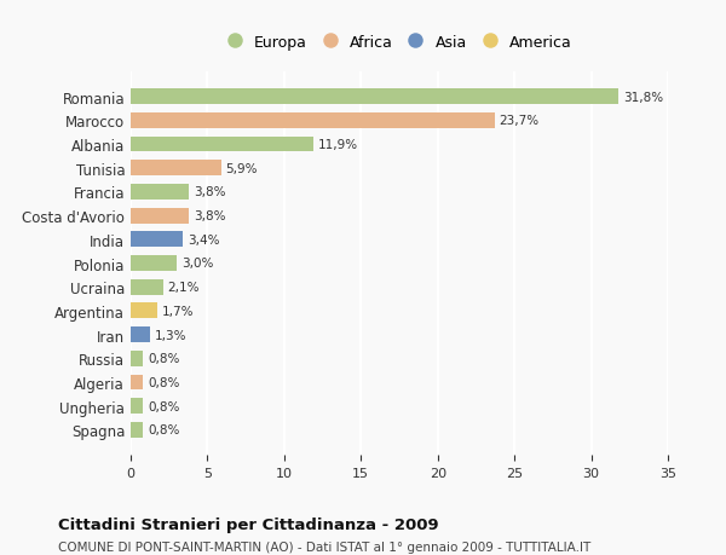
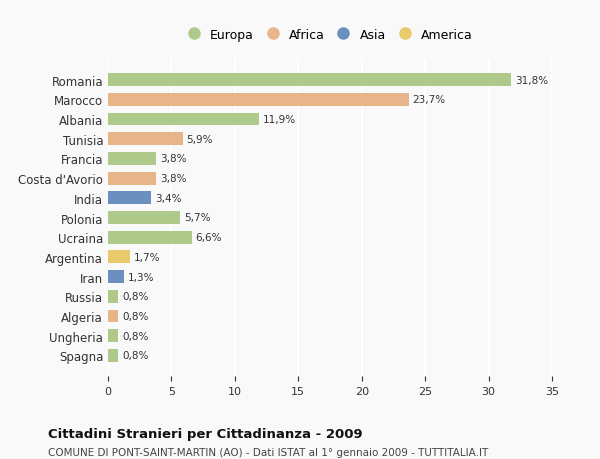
Polonia: 3,0% -> 5,7%
Ucraina: 2,1% -> 6,6%
